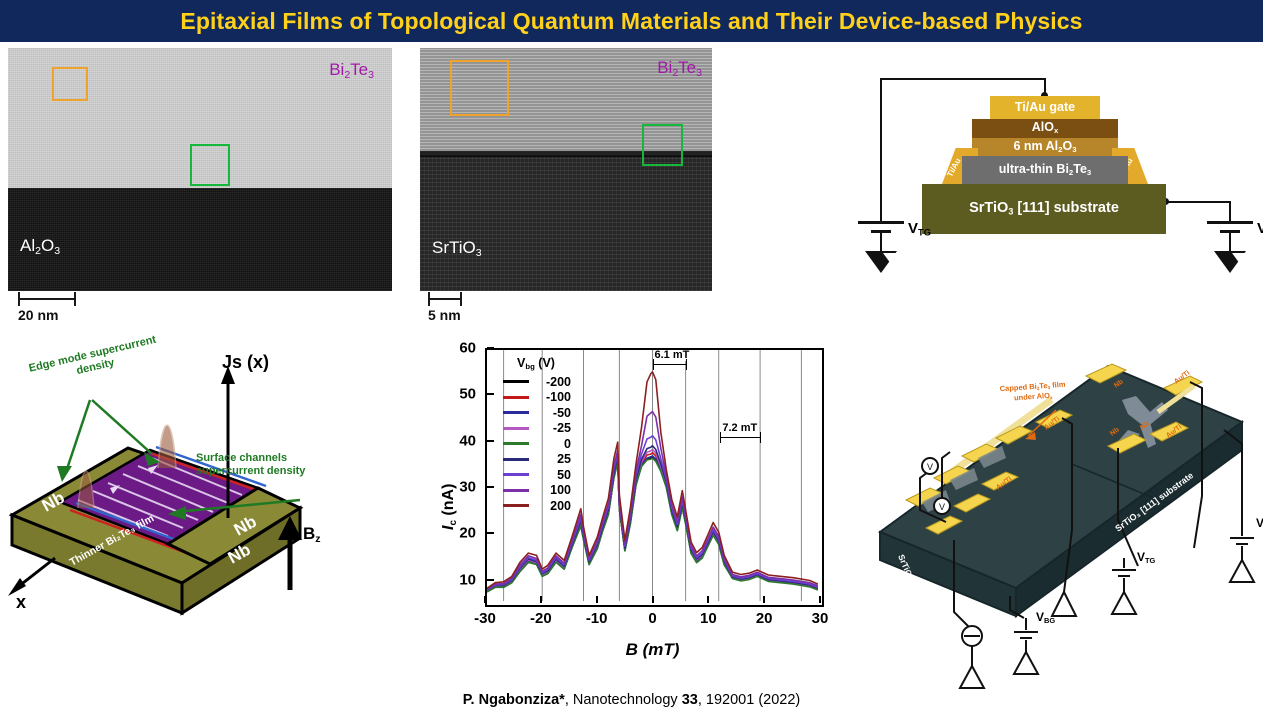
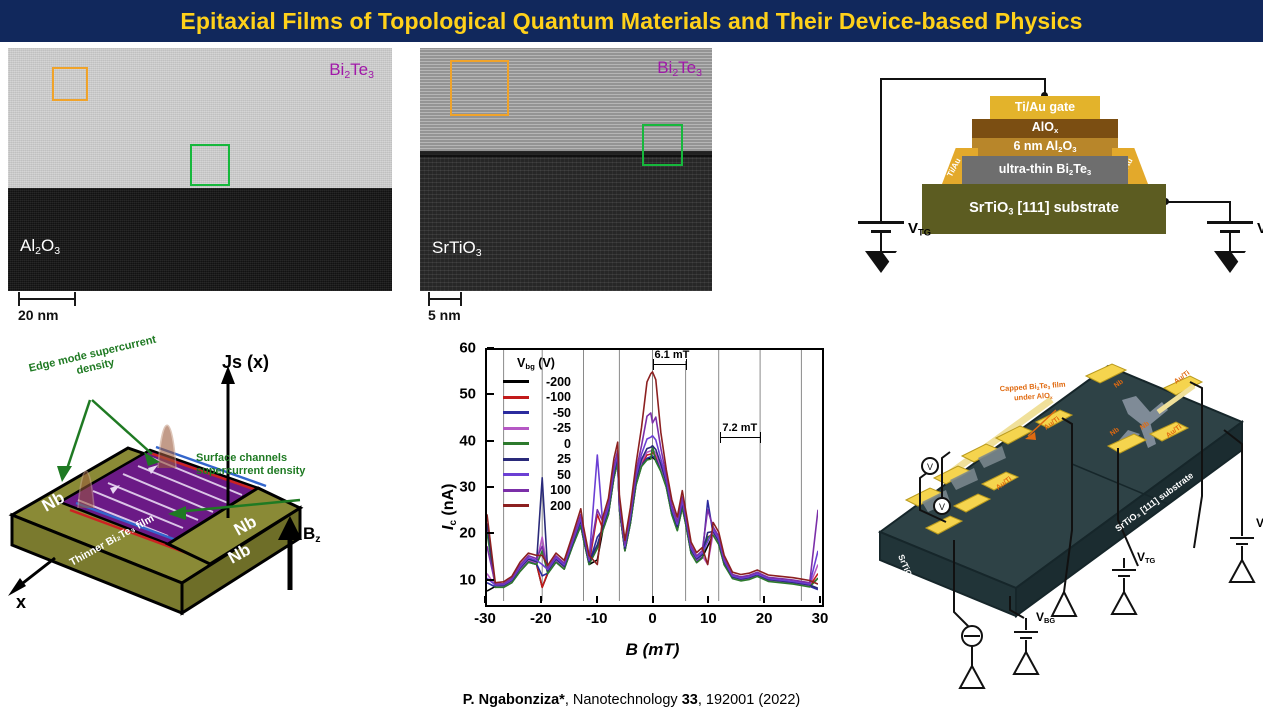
-100/-30: 7 -> 22
-50/-30: 7 -> 9
-25/-30: 7 -> 11
0/-30: 7 -> 20
25/-30: 7 -> 22
50/-30: 8 -> 10
100/-30: 8 -> 17
200/-30: 8 -> 24
-200/-20: 10 -> 8
-100/-20: 11 -> 8
-25/-20: 11 -> 19
0/-20: 10 -> 16
25/-20: 11 -> 32
50/-20: 11 -> 13
100/-20: 12 -> 17
200/-20: 12 -> 15
-200/-10: 16 -> 14
-100/-10: 17 -> 24
-50/-10: 17 -> 19
50/-10: 18 -> 37
100/-10: 18 -> 25
200/-10: 19 -> 13
0/0: 36 -> 39
100/0: 46 -> 44
-100/10: 17 -> 19
-50/10: 17 -> 27
-25/10: 17 -> 13
0/10: 17 -> 19
25/10: 18 -> 20
100/10: 18 -> 25
200/10: 19 -> 13
-200/30: 8 -> 10
-100/30: 8 -> 11
-25/30: 8 -> 13
0/30: 7 -> 10
50/30: 8 -> 16
100/30: 8 -> 25
